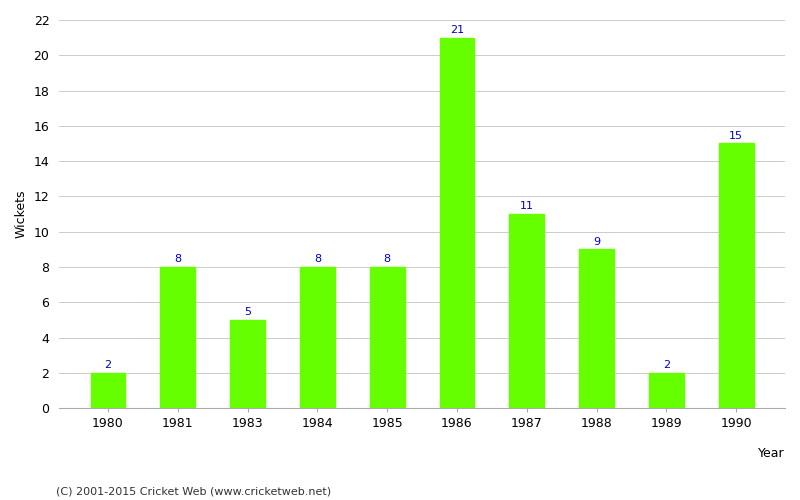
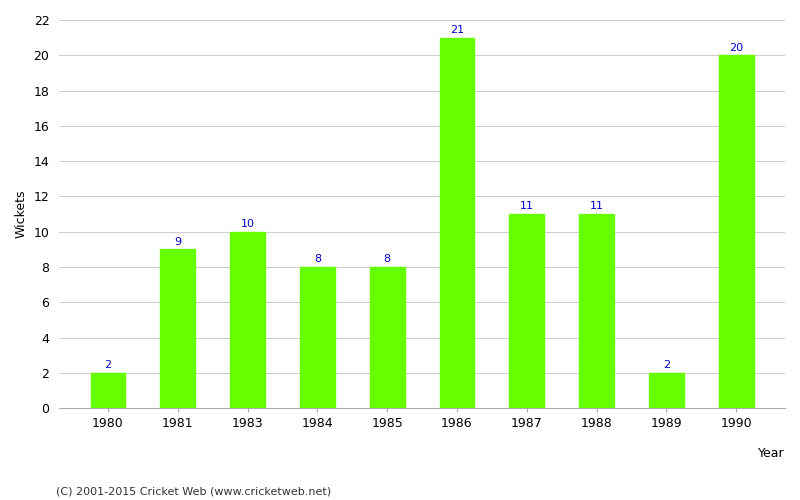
1981: 8 -> 9
1983: 5 -> 10
1988: 9 -> 11
1990: 15 -> 20
